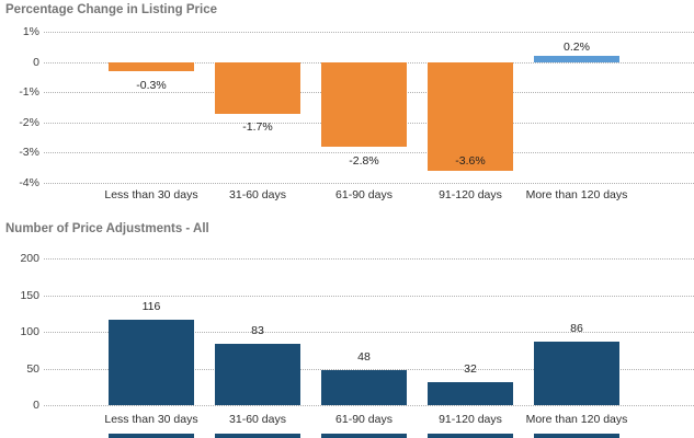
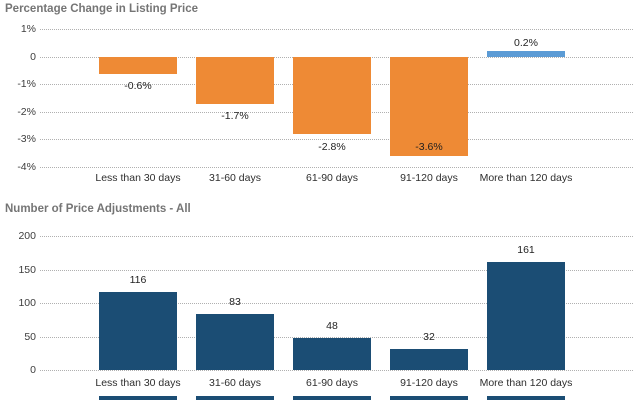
Percentage Change in Listing Price/Less than 30 days: -0.3% -> -0.6%
Number of Price Adjustments - All/More than 120 days: 86 -> 161
